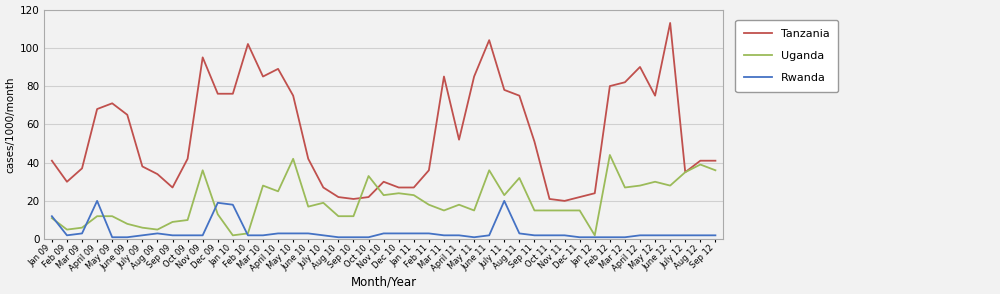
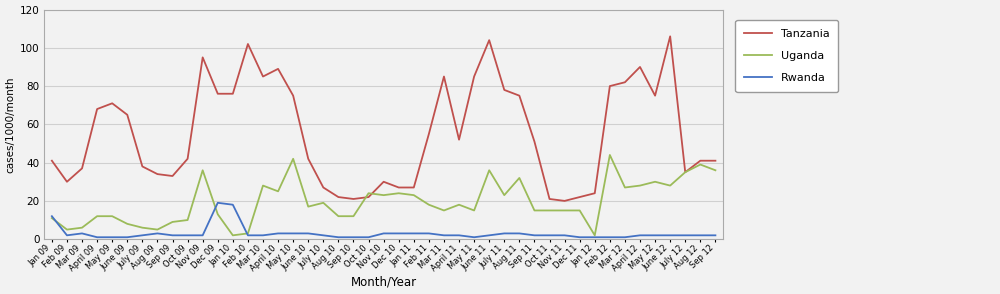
Rwanda/April 09: 20 -> 1
Tanzania/Sep 09: 27 -> 33
Uganda/Oct 10: 33 -> 24
Tanzania/Feb 11: 36 -> 55
Rwanda/July 11: 20 -> 3
Tanzania/June 12: 113 -> 106
